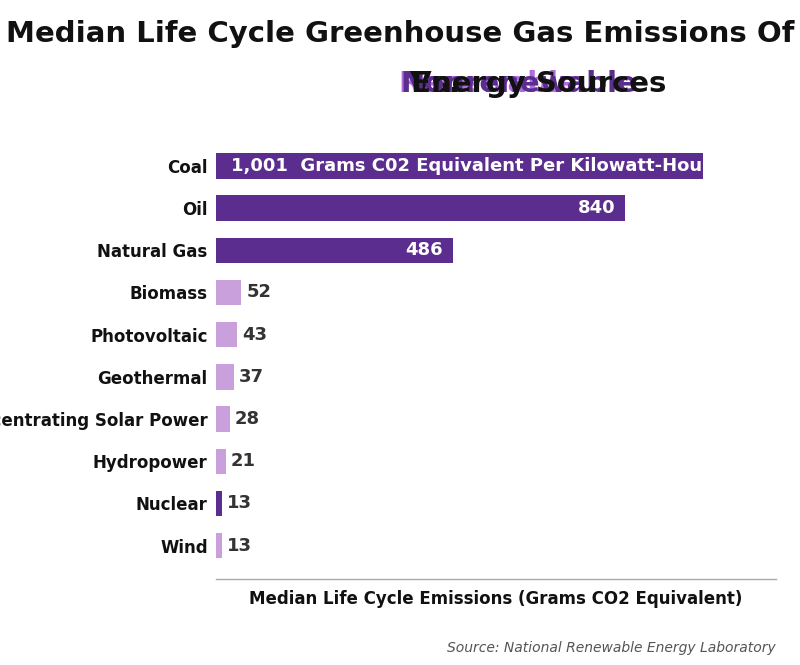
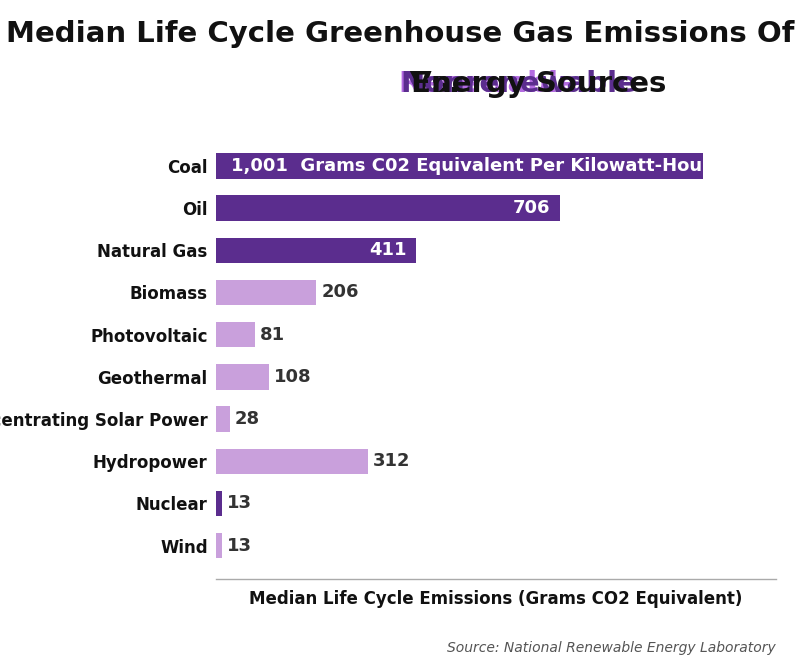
Oil: 840 -> 706
Natural Gas: 486 -> 411
Biomass: 52 -> 206
Photovoltaic: 43 -> 81
Geothermal: 37 -> 108
Hydropower: 21 -> 312
